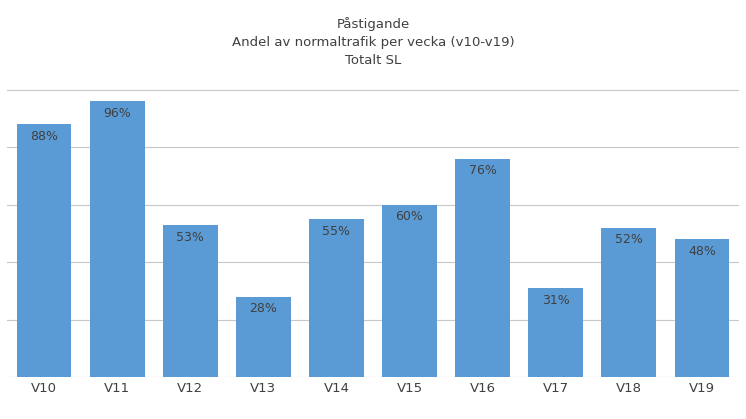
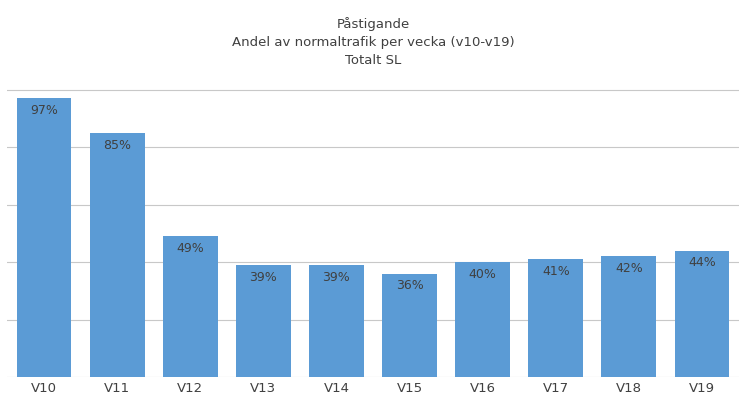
V10: 88% -> 97%
V11: 96% -> 85%
V12: 53% -> 49%
V13: 28% -> 39%
V14: 55% -> 39%
V15: 60% -> 36%
V16: 76% -> 40%
V17: 31% -> 41%
V18: 52% -> 42%
V19: 48% -> 44%
